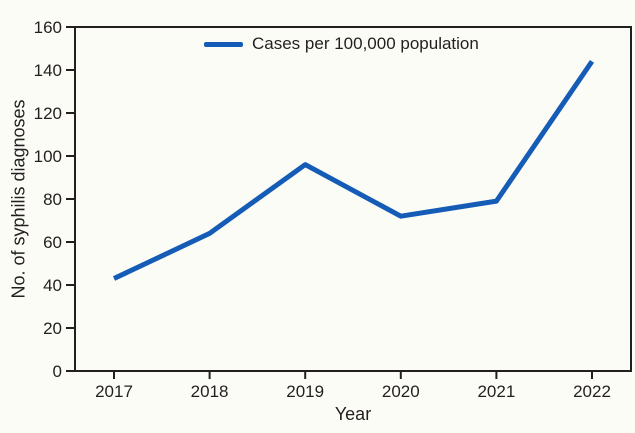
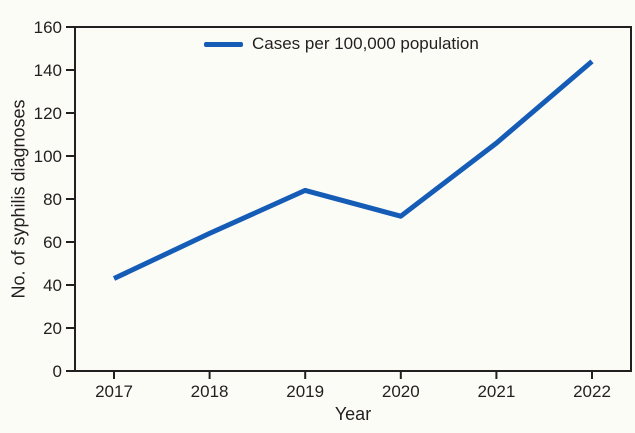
2019: 96 -> 84
2021: 79 -> 106
